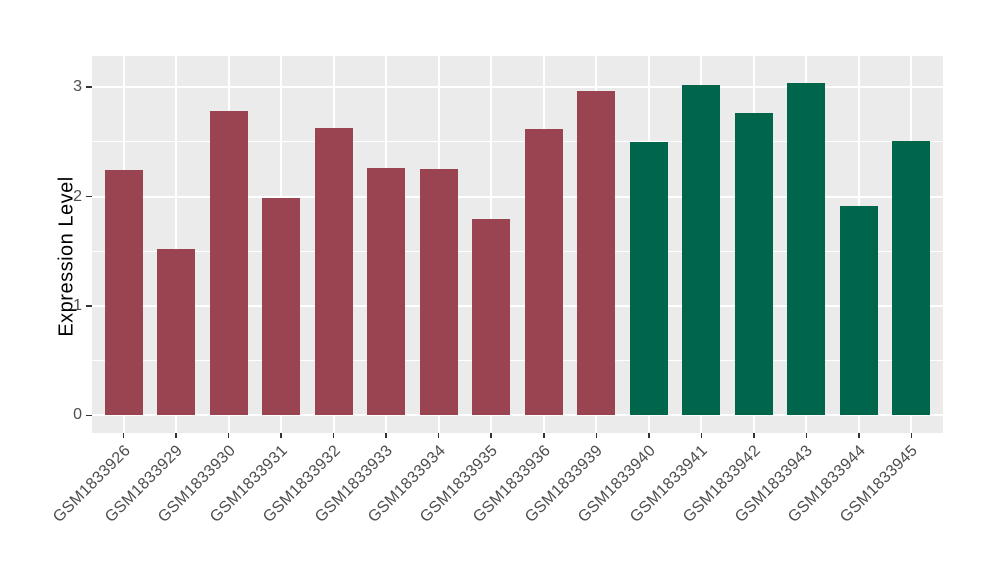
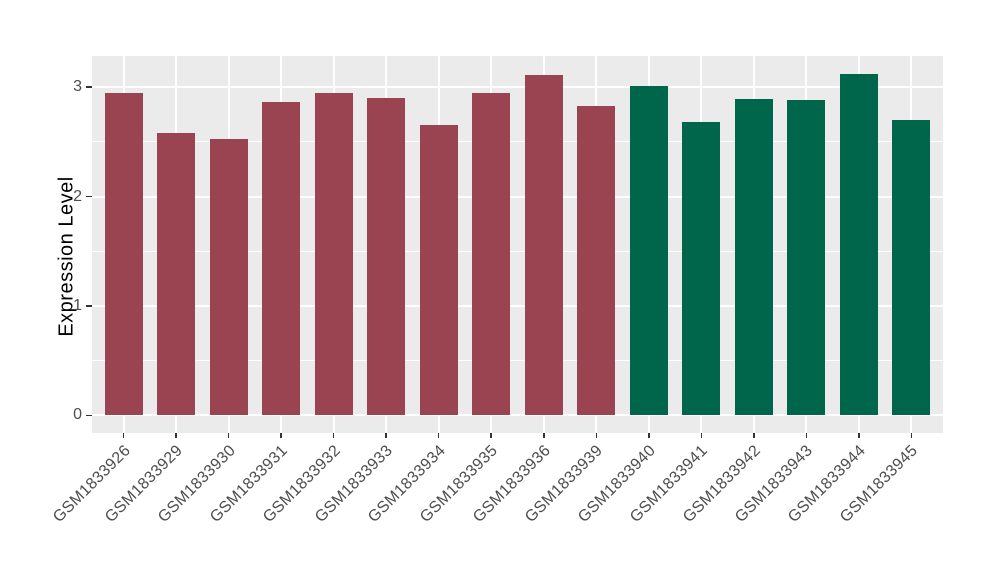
GSM1833926: 2.24 -> 2.95
GSM1833929: 1.52 -> 2.58
GSM1833930: 2.78 -> 2.53
GSM1833931: 1.99 -> 2.86
GSM1833932: 2.63 -> 2.95
GSM1833933: 2.26 -> 2.90
GSM1833934: 2.25 -> 2.65
GSM1833935: 1.79 -> 2.95
GSM1833936: 2.62 -> 3.11
GSM1833939: 2.96 -> 2.83
GSM1833940: 2.50 -> 3.01
GSM1833941: 3.02 -> 2.68
GSM1833942: 2.76 -> 2.89
GSM1833943: 3.04 -> 2.88
GSM1833944: 1.91 -> 3.12
GSM1833945: 2.51 -> 2.70
